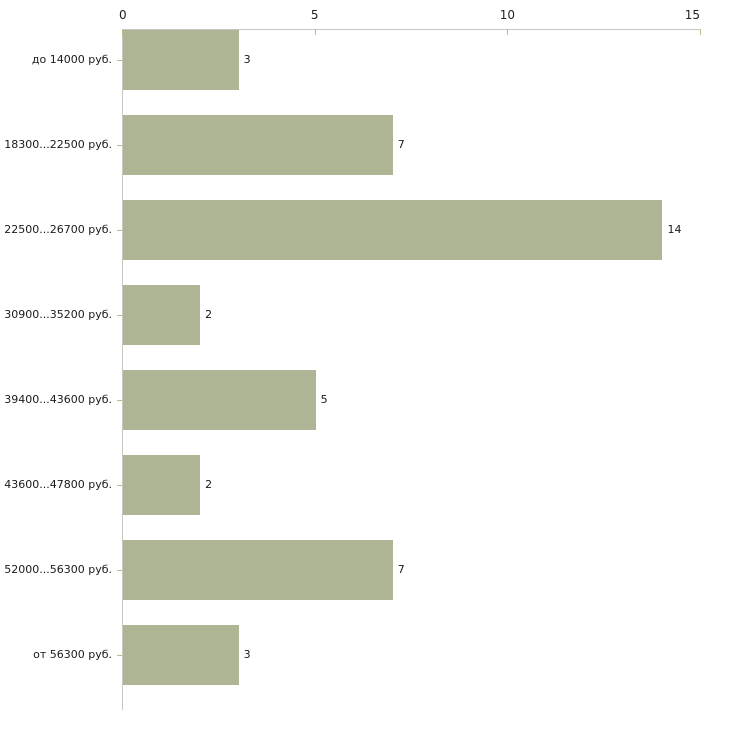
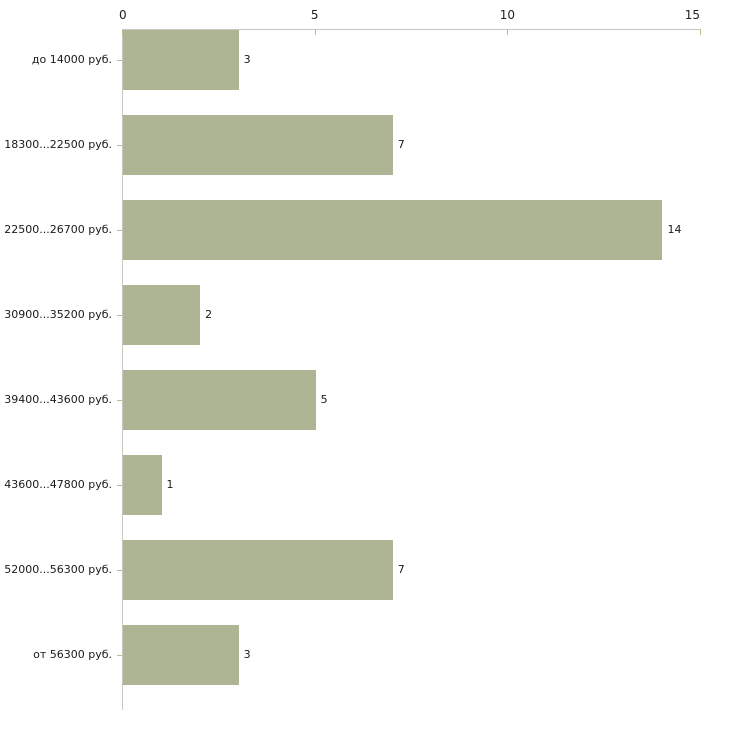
43600...47800 руб.: 2 -> 1
